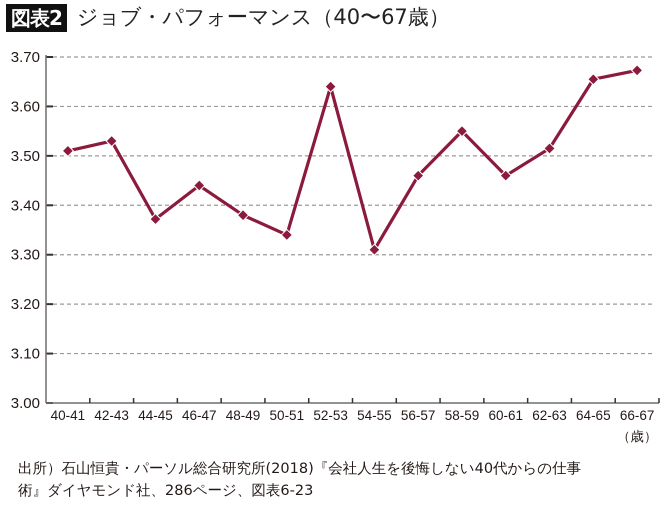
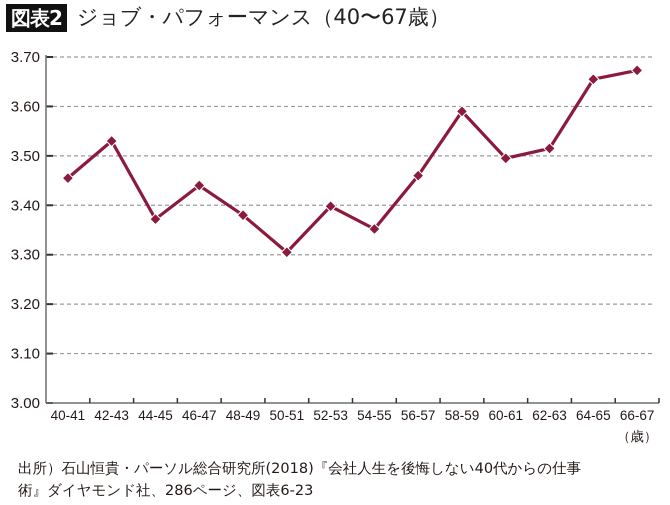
40-41: 3.51 -> 3.46
50-51: 3.34 -> 3.31
52-53: 3.64 -> 3.40
54-55: 3.31 -> 3.35
58-59: 3.55 -> 3.59
60-61: 3.46 -> 3.50
